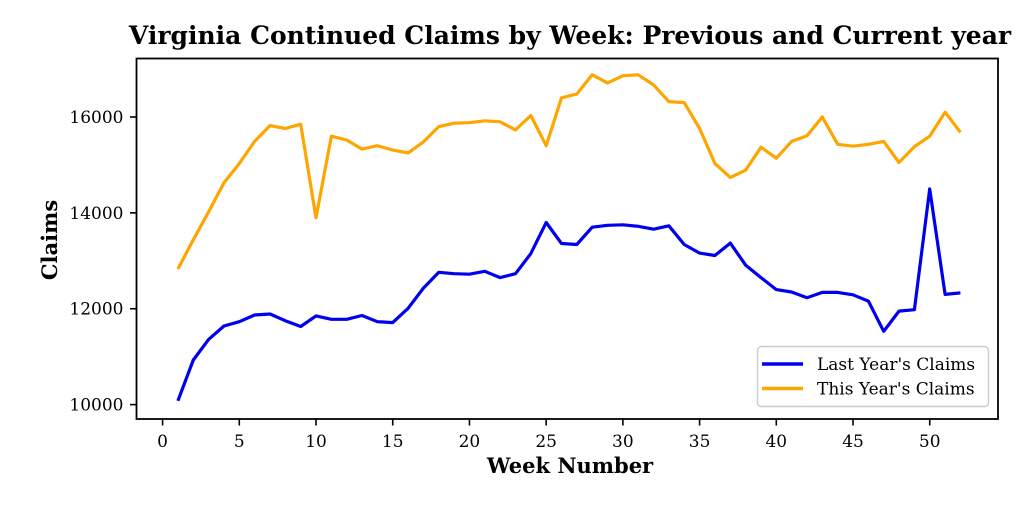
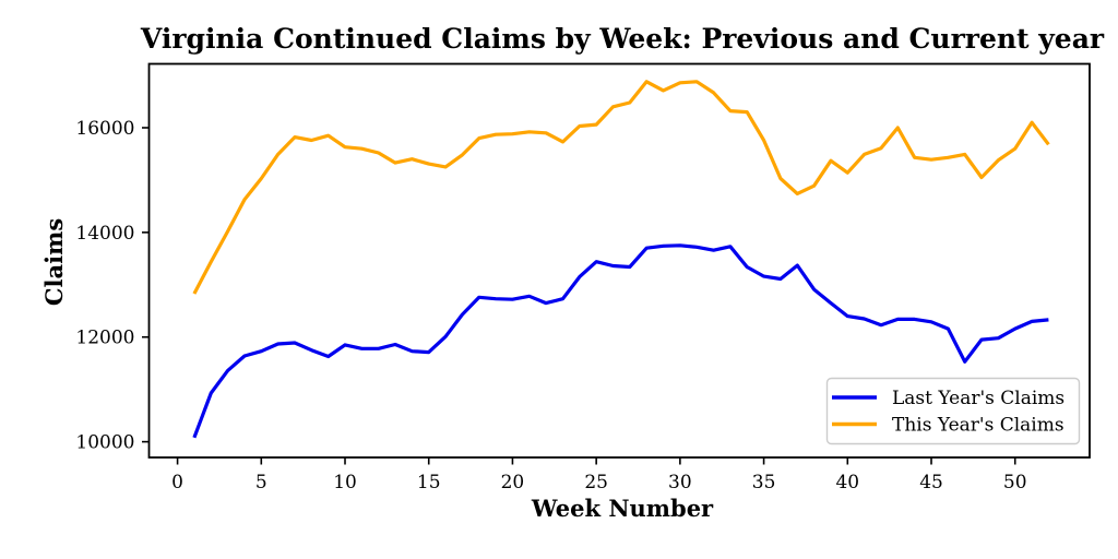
This Year's Claims/10: 13900 -> 15600
Last Year's Claims/25: 13800 -> 13400
This Year's Claims/25: 15400 -> 16100
Last Year's Claims/50: 14500 -> 12200
